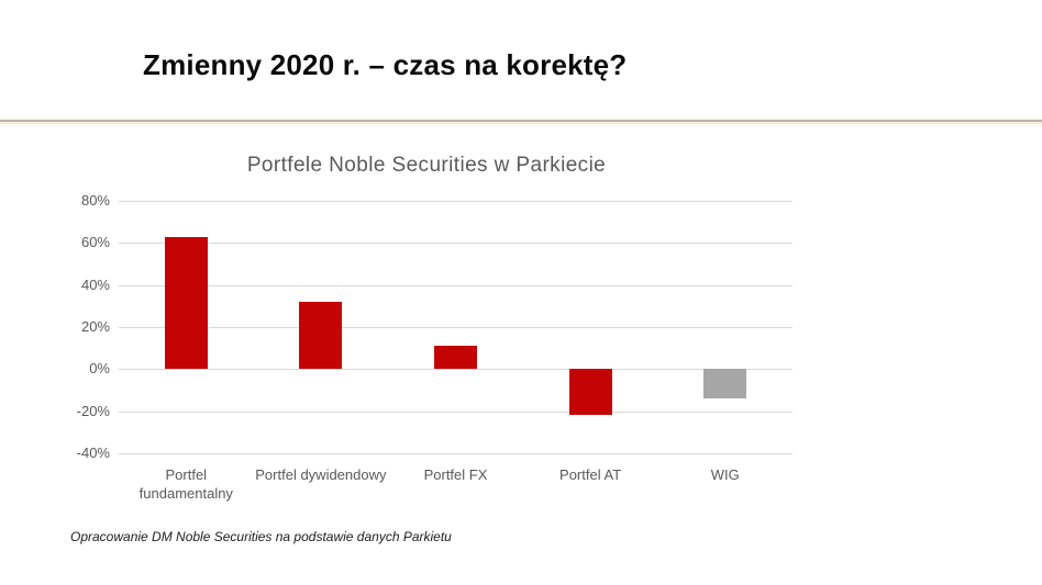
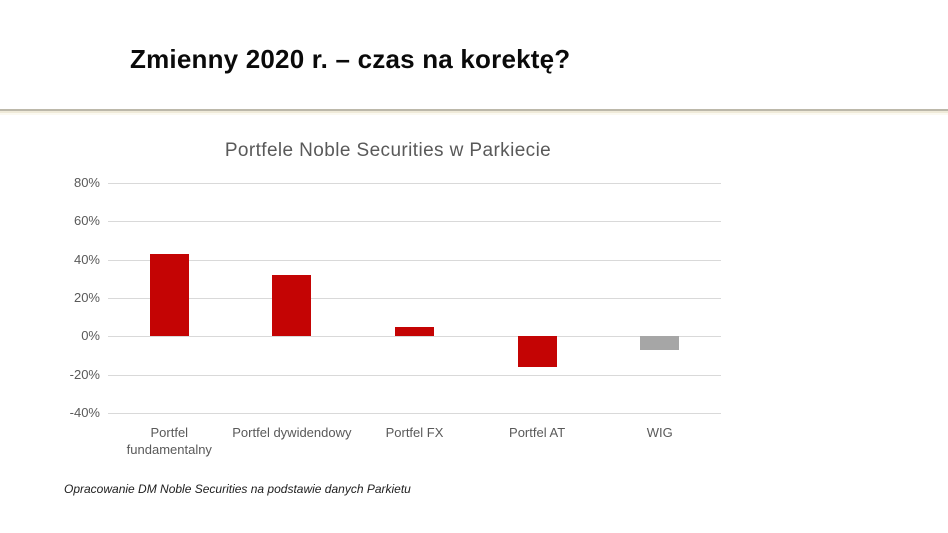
Portfel fundamentalny: 63% -> 43%
Portfel FX: 11% -> 5%
Portfel AT: -22% -> -16%
WIG: -14% -> -7%
